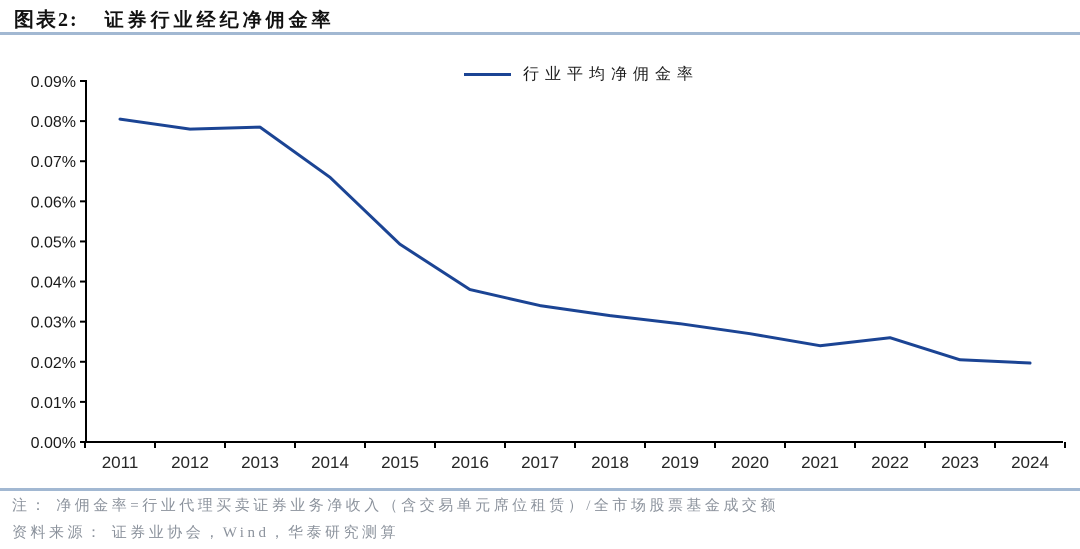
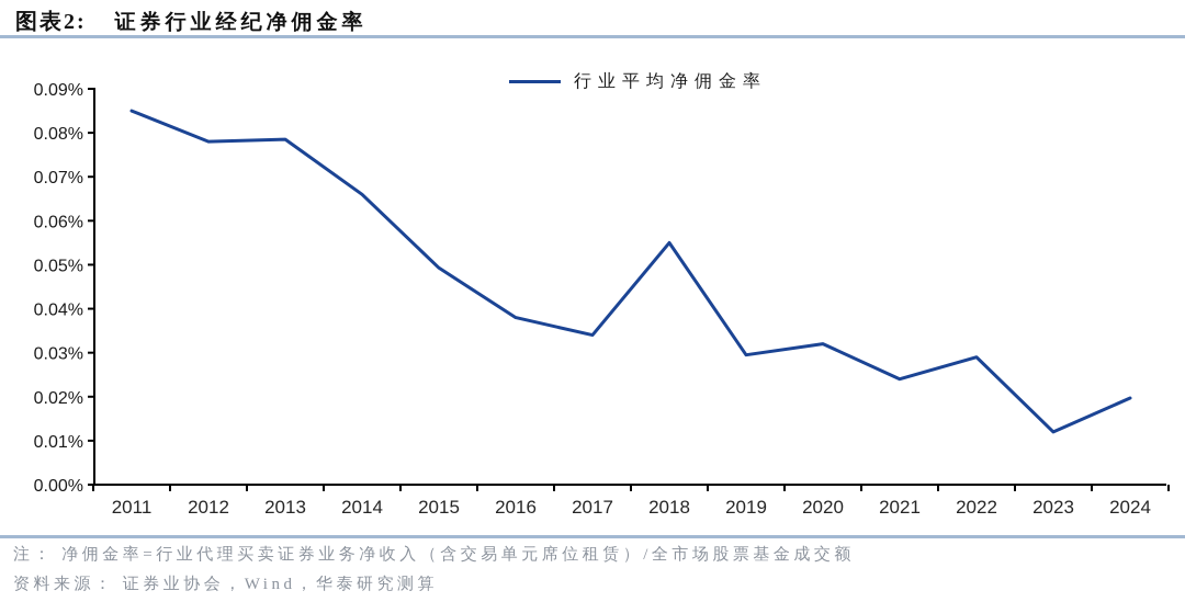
2011: 0.081% -> 0.085%
2018: 0.032% -> 0.055%
2020: 0.027% -> 0.032%
2022: 0.026% -> 0.029%
2023: 0.021% -> 0.012%
